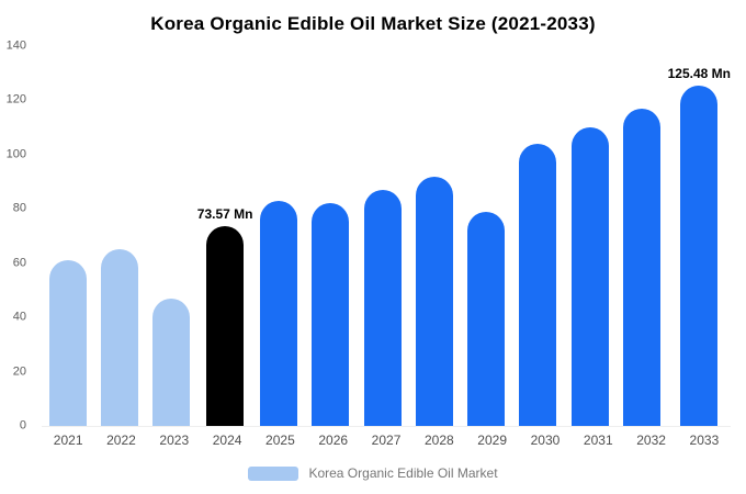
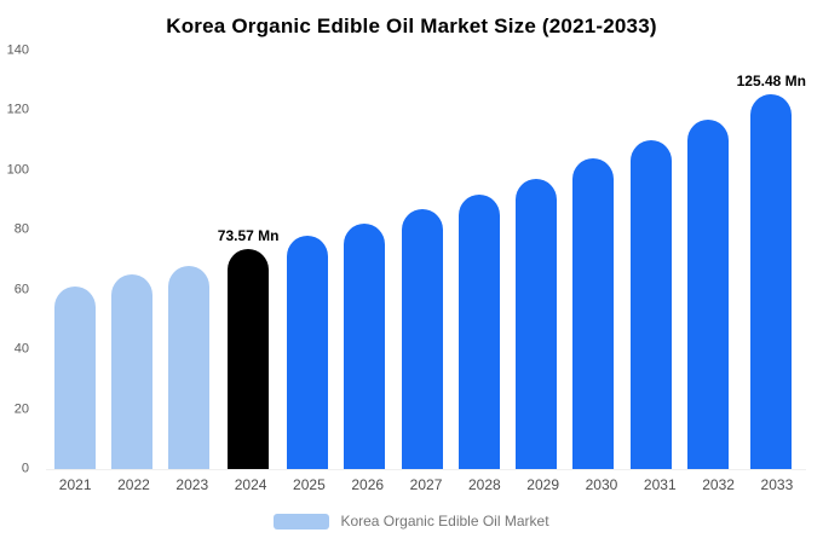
2023: 47 -> 68
2025: 83 -> 78
2029: 79 -> 97
